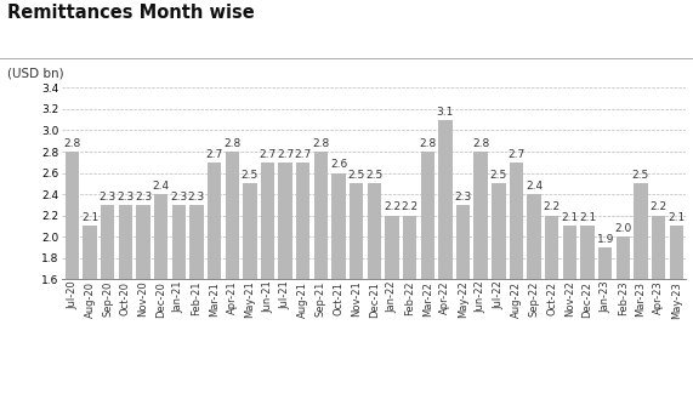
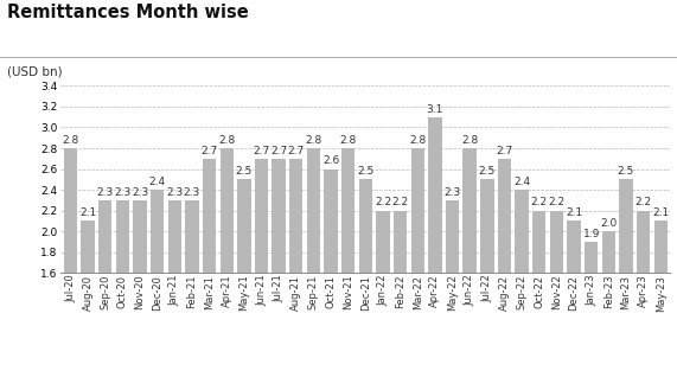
Nov-21: 2.5 -> 2.8
Nov-22: 2.1 -> 2.2
